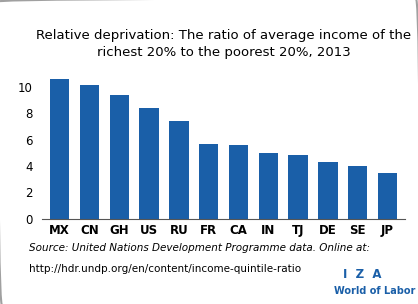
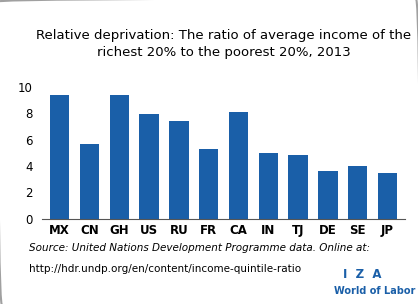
MX: 10.6 -> 9.4
CN: 10.1 -> 5.7
US: 8.4 -> 7.9
FR: 5.7 -> 5.3
CA: 5.6 -> 8.1
DE: 4.3 -> 3.6
